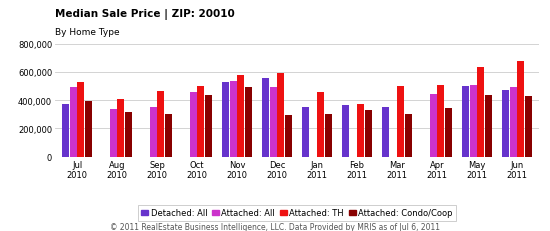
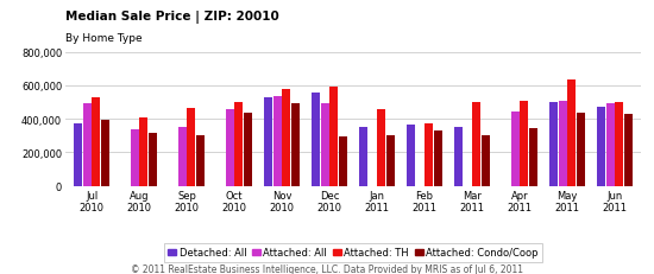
Attached: TH/Jun 2011: 680,000 -> 500,000
